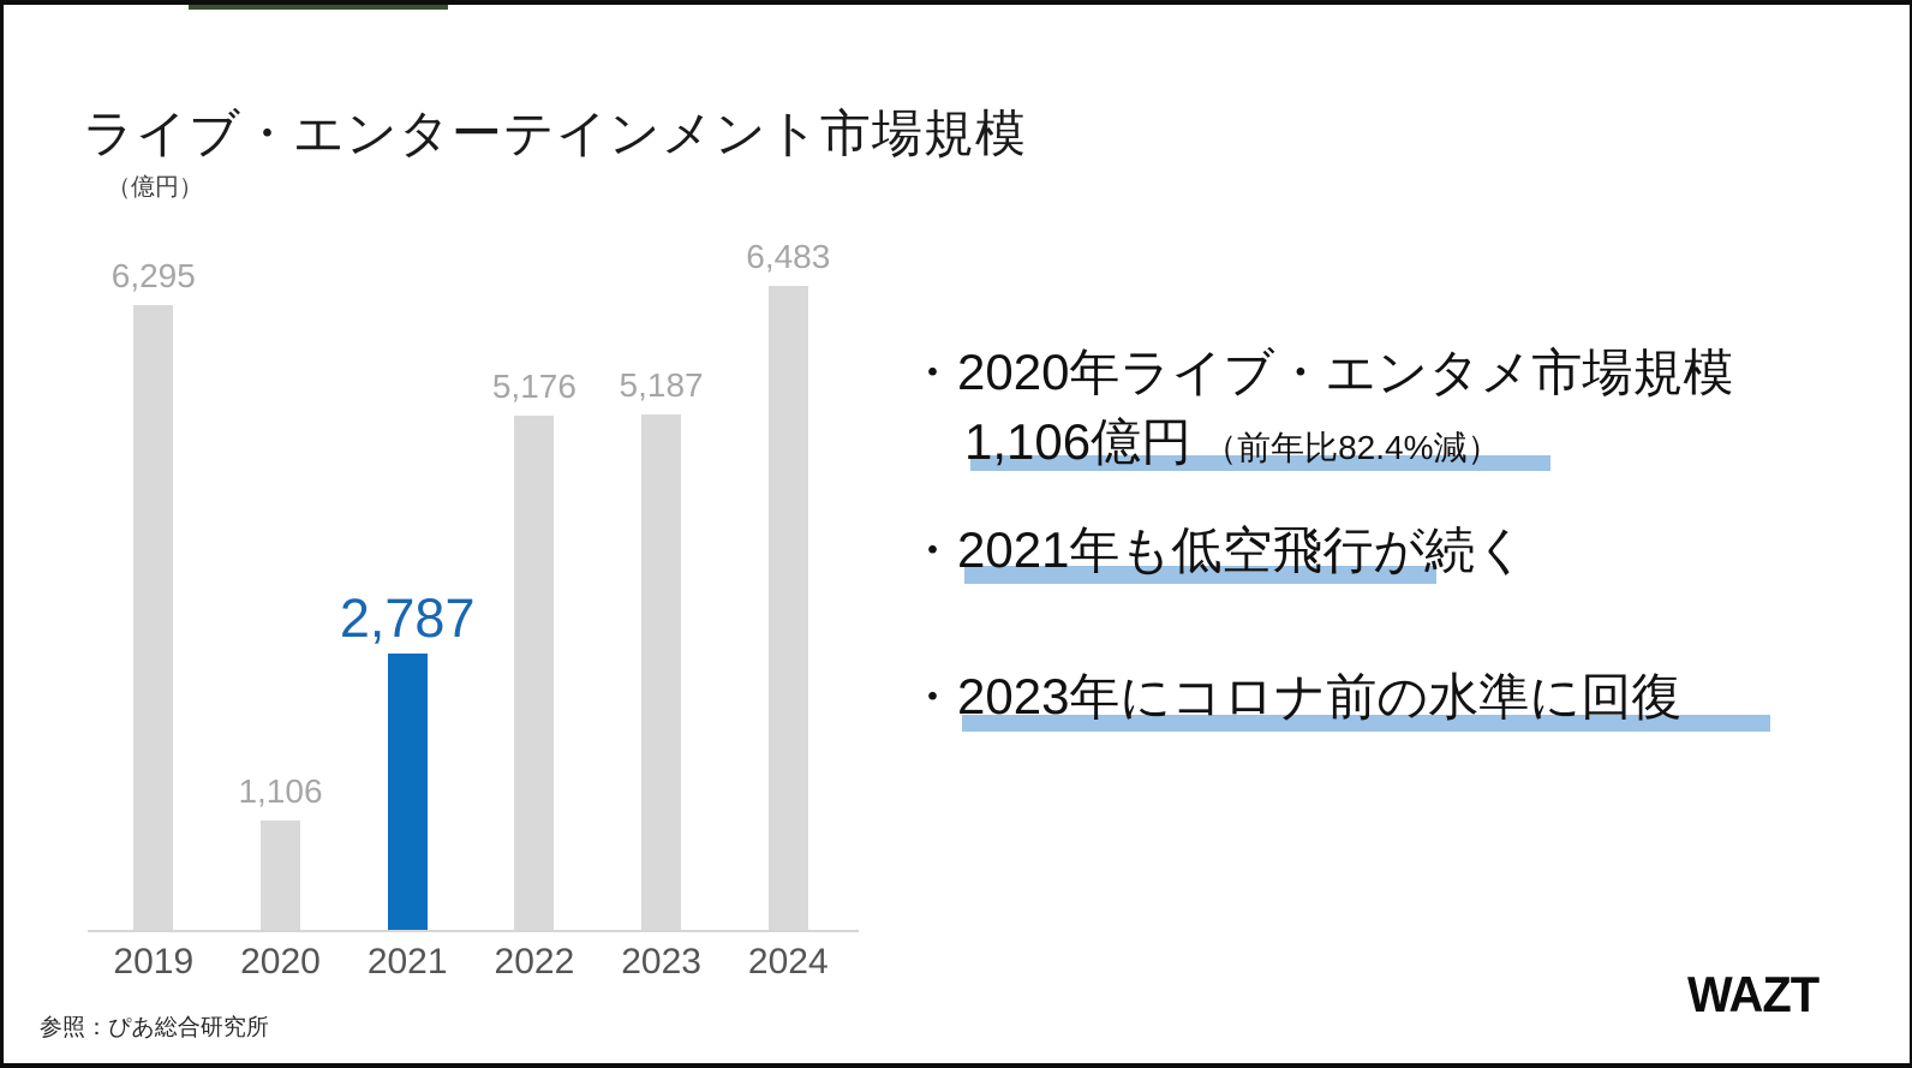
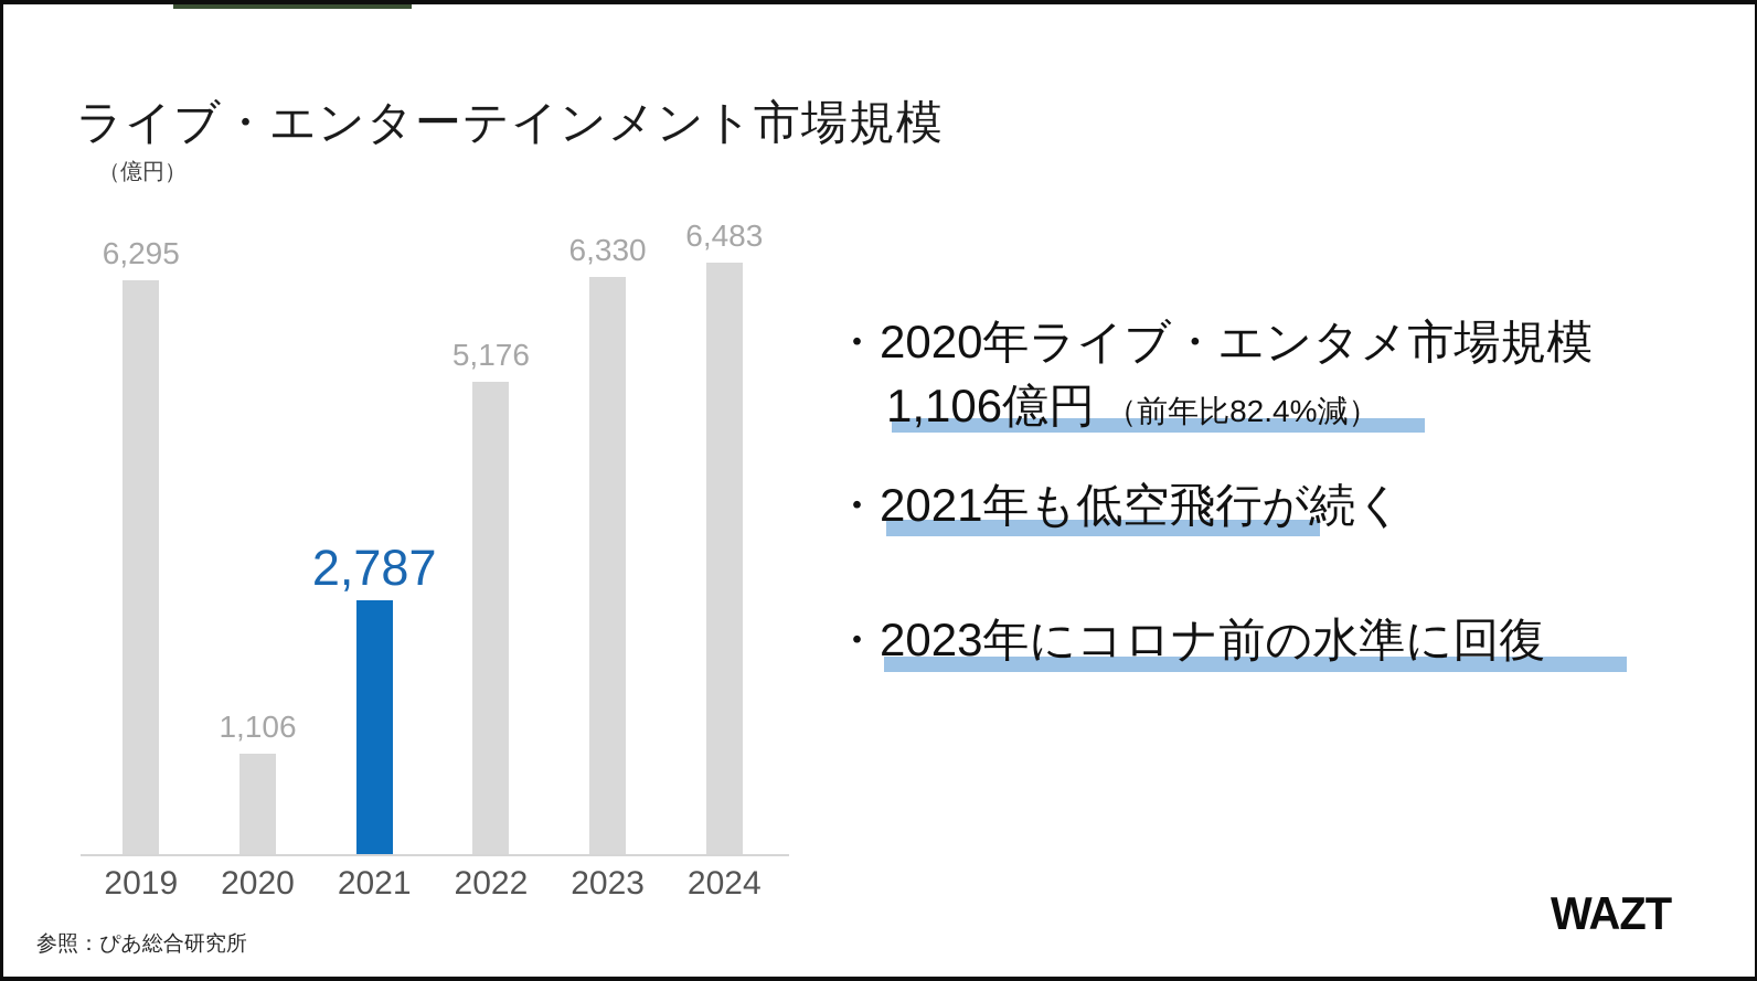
2023: 5,187 -> 6,330
